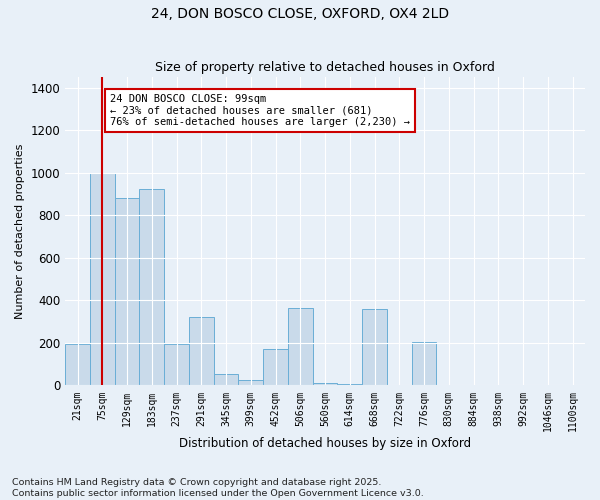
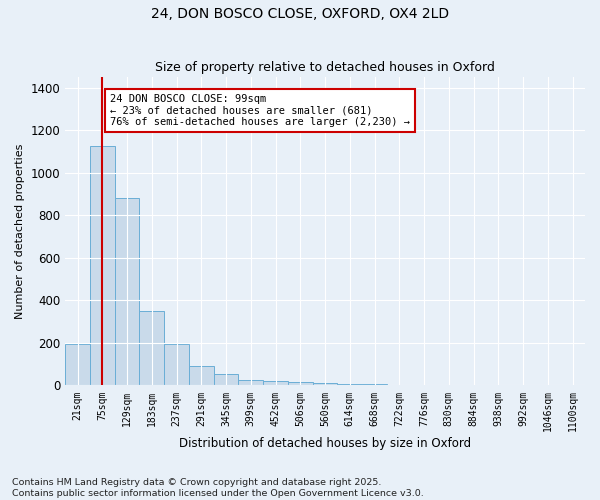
75sqm: 1000 -> 1125
183sqm: 925 -> 350
291sqm: 320 -> 90
452sqm: 170 -> 20
506sqm: 365 -> 15
668sqm: 360 -> 5
776sqm: 205 -> 2
